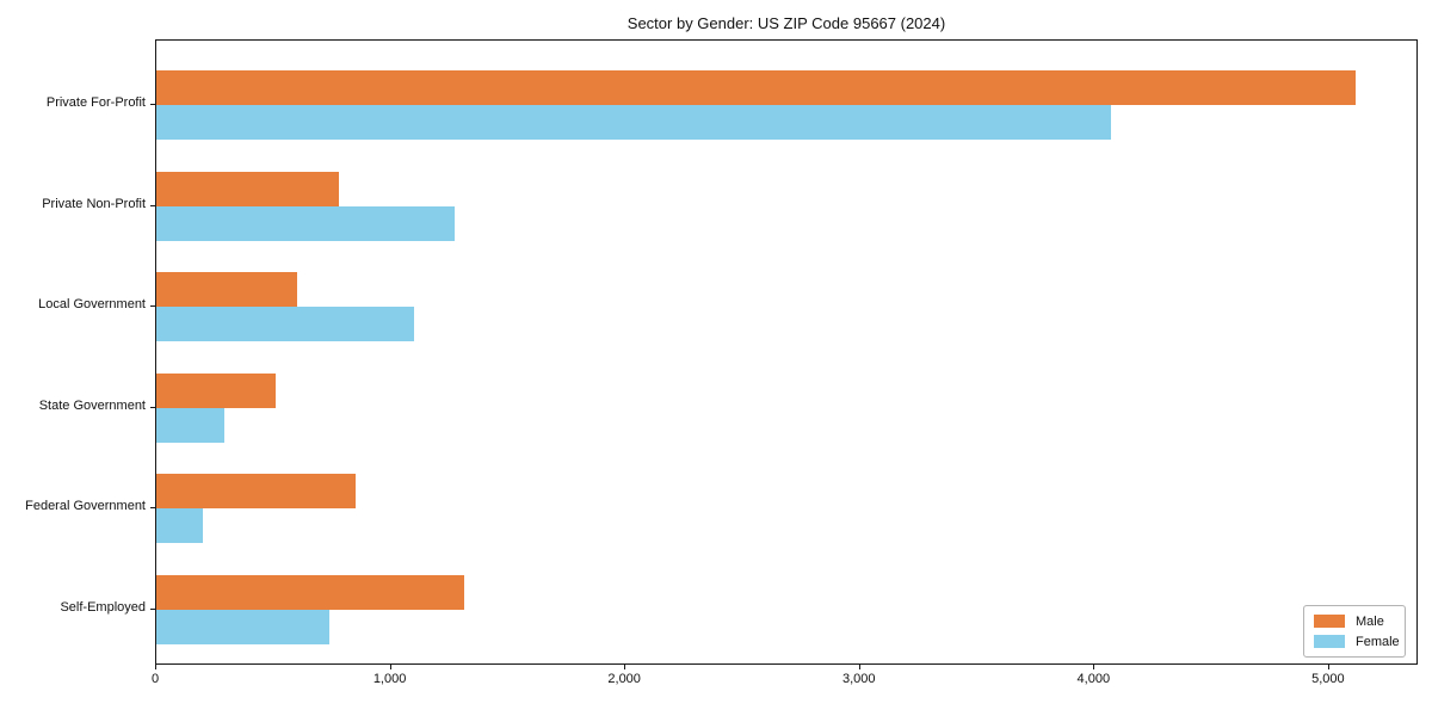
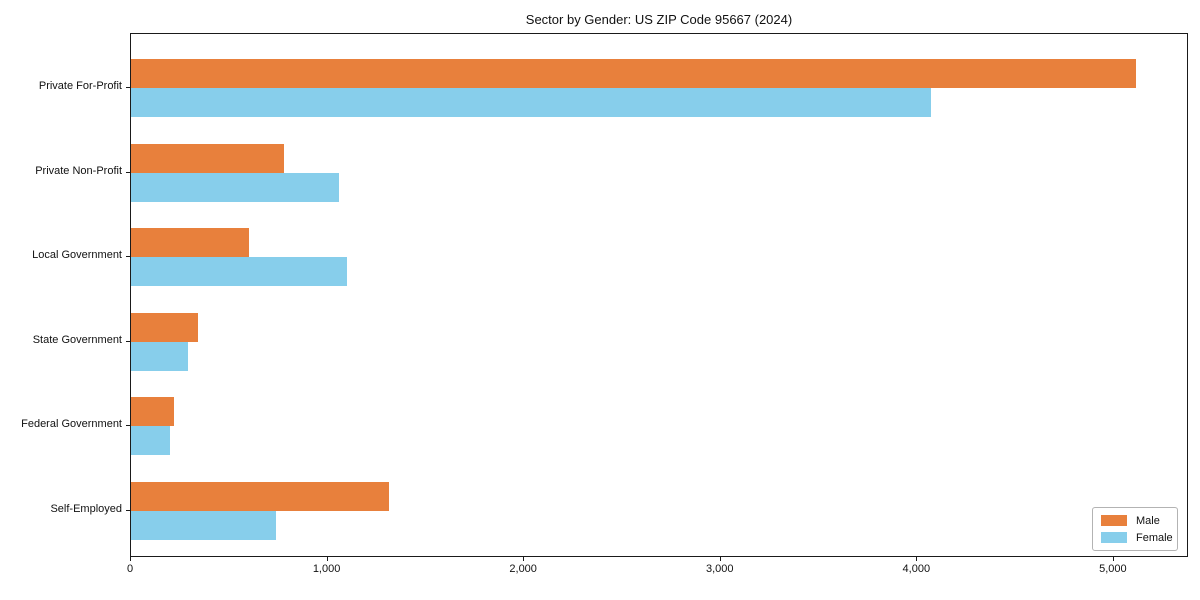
Female/Private Non-Profit: 1270 -> 1060
Male/State Government: 510 -> 340
Male/Federal Government: 850 -> 220
